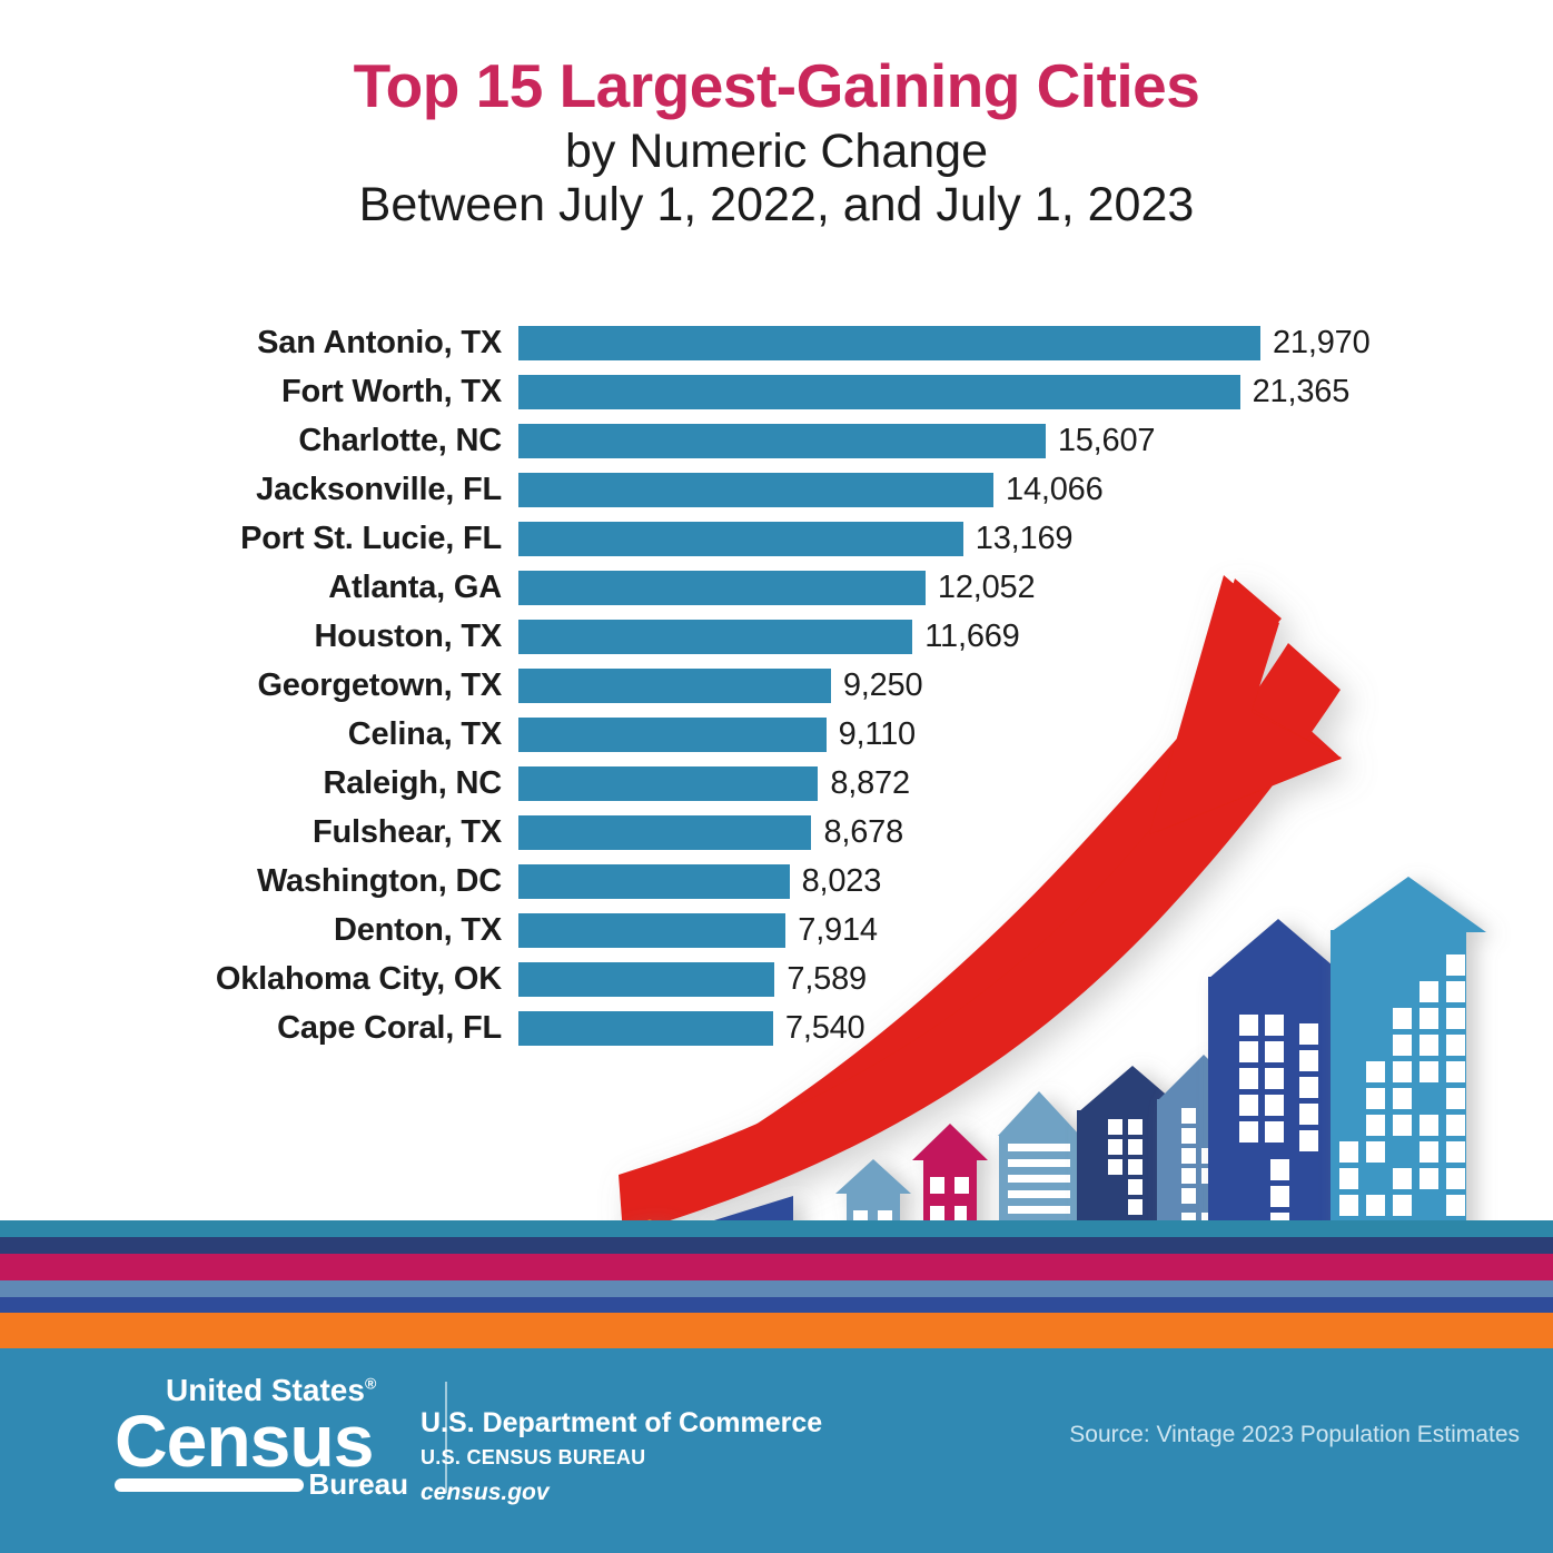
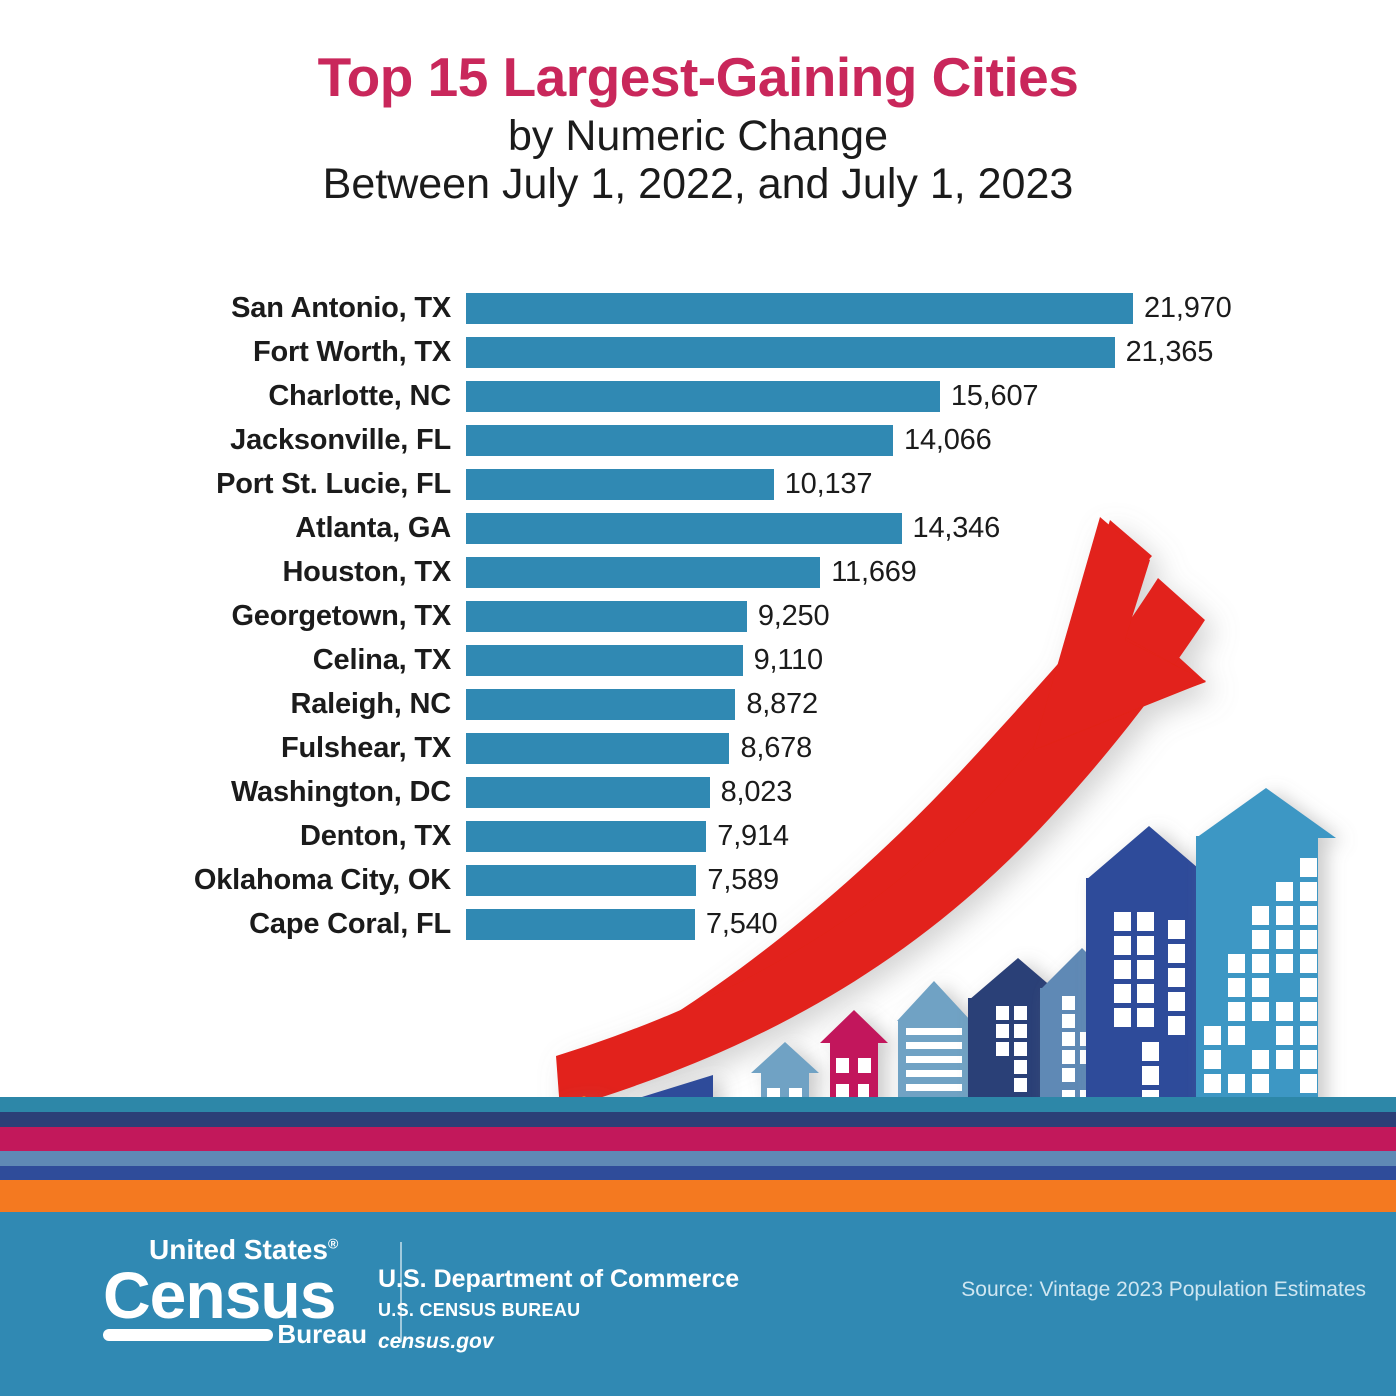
Port St. Lucie, FL: 13,169 -> 10,137
Atlanta, GA: 12,052 -> 14,346
